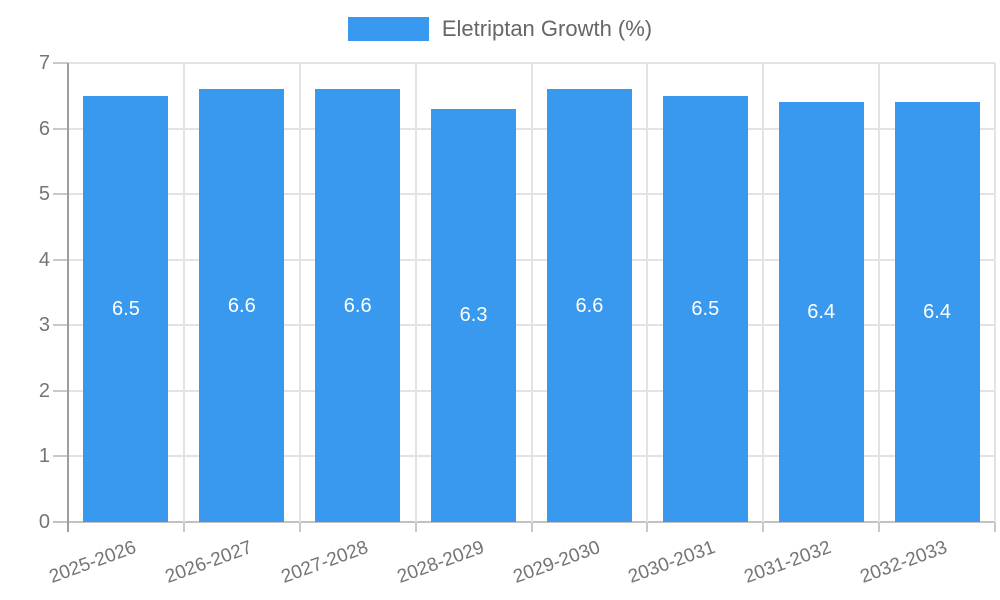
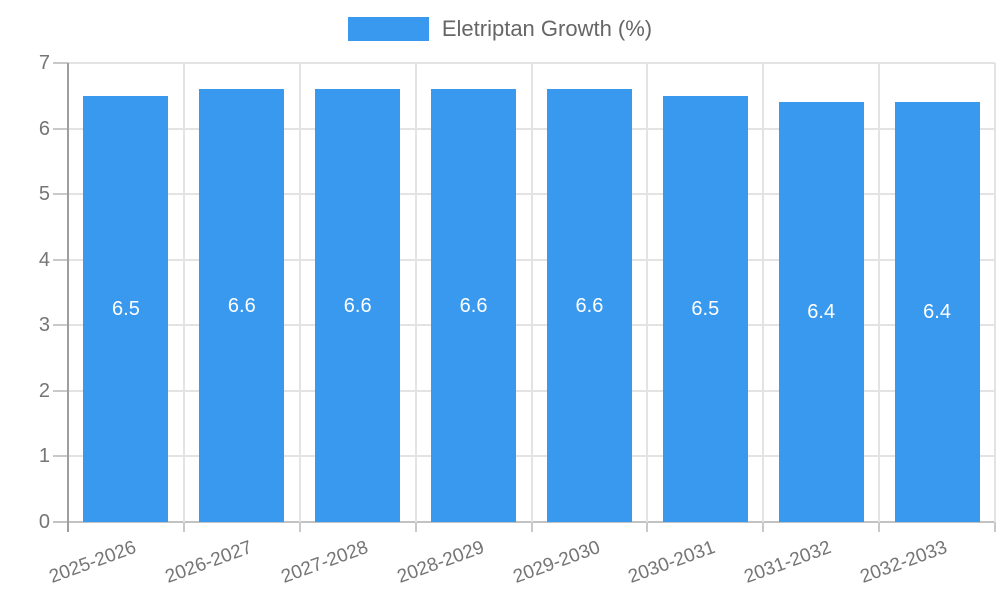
2028-2029: 6.3 -> 6.6
